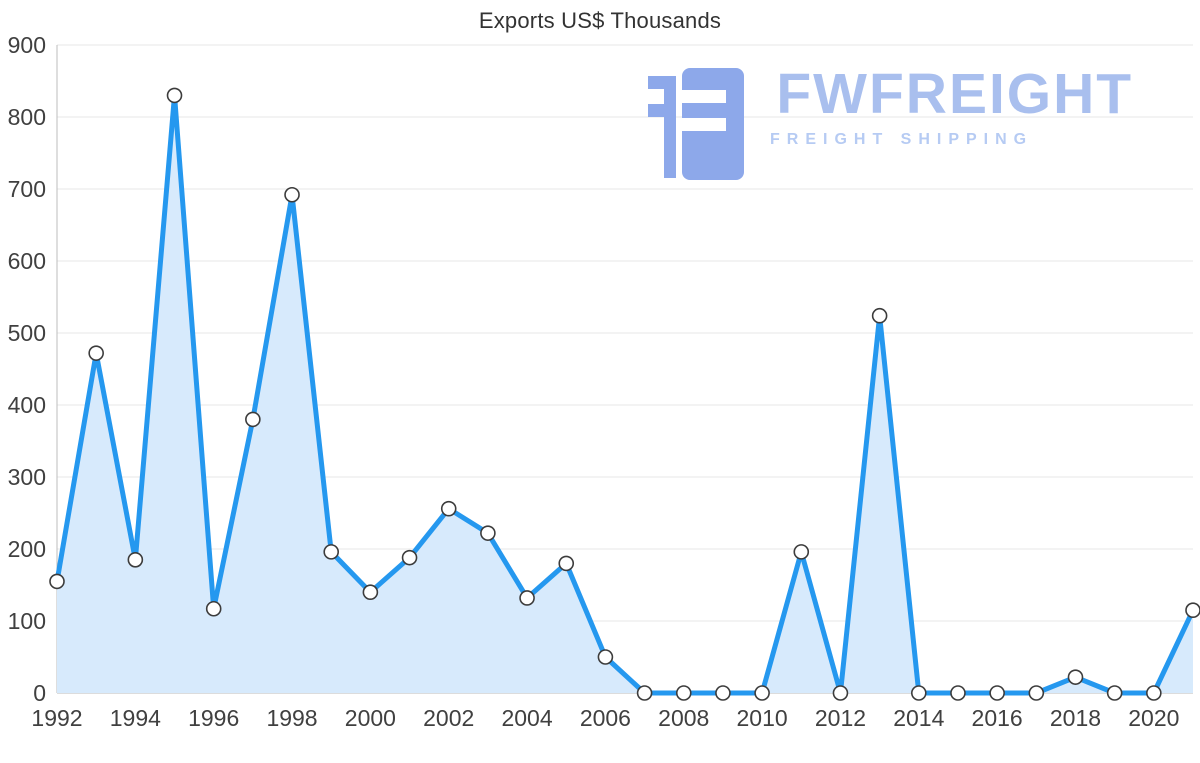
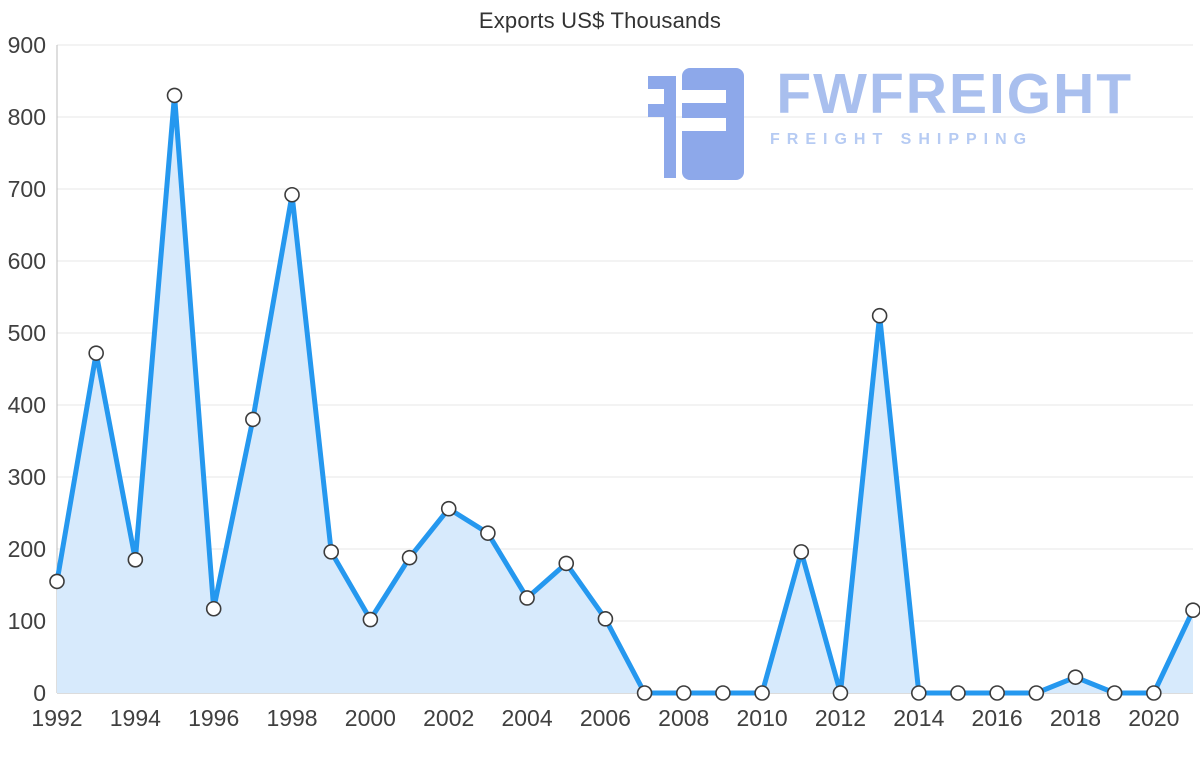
2000: 140 -> 100
2006: 50 -> 100
